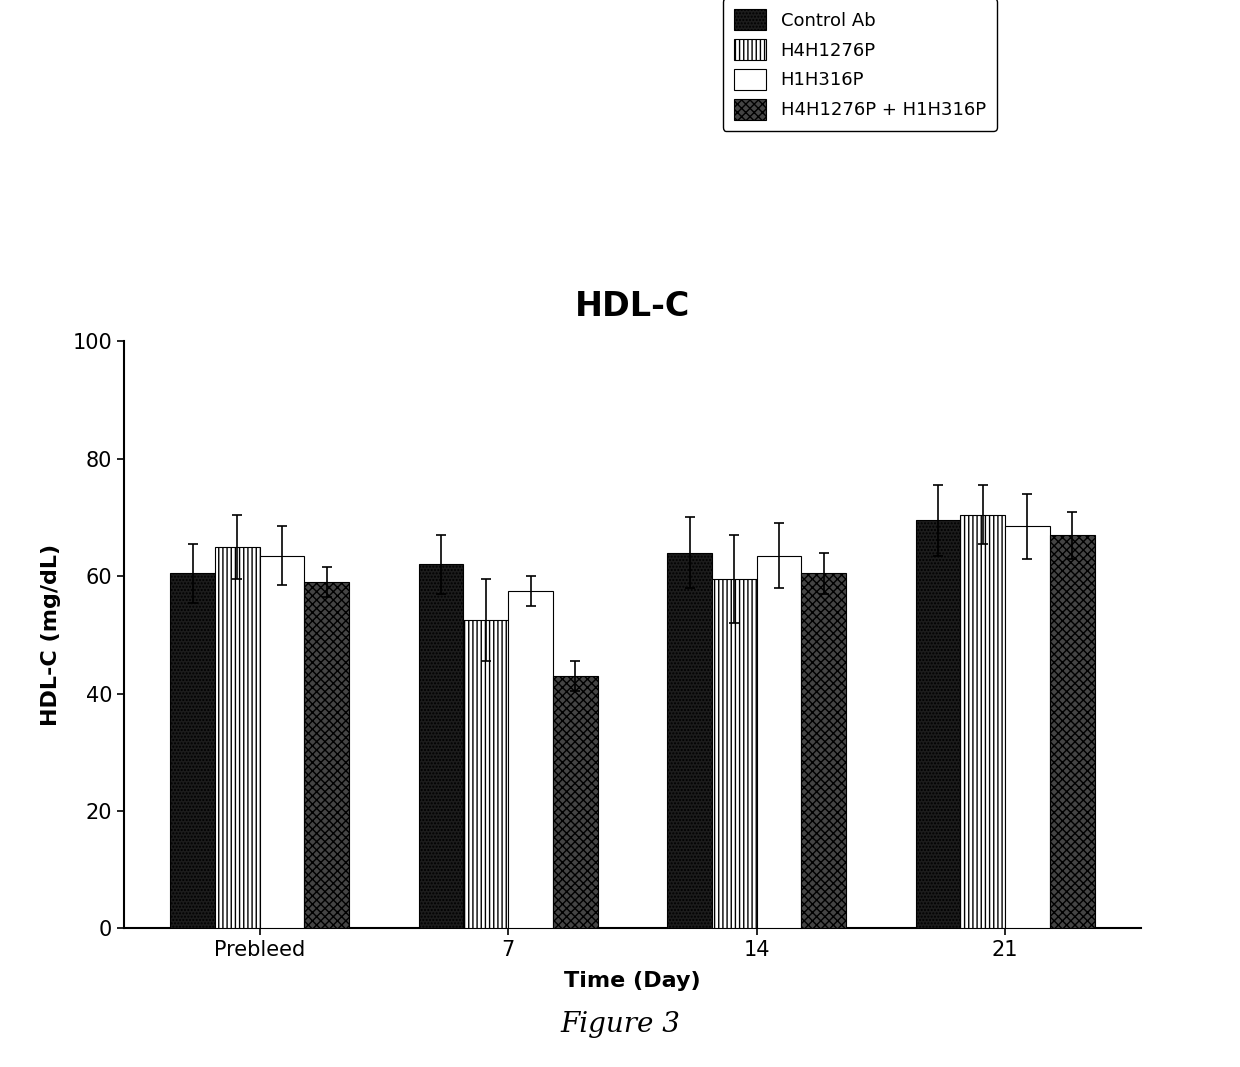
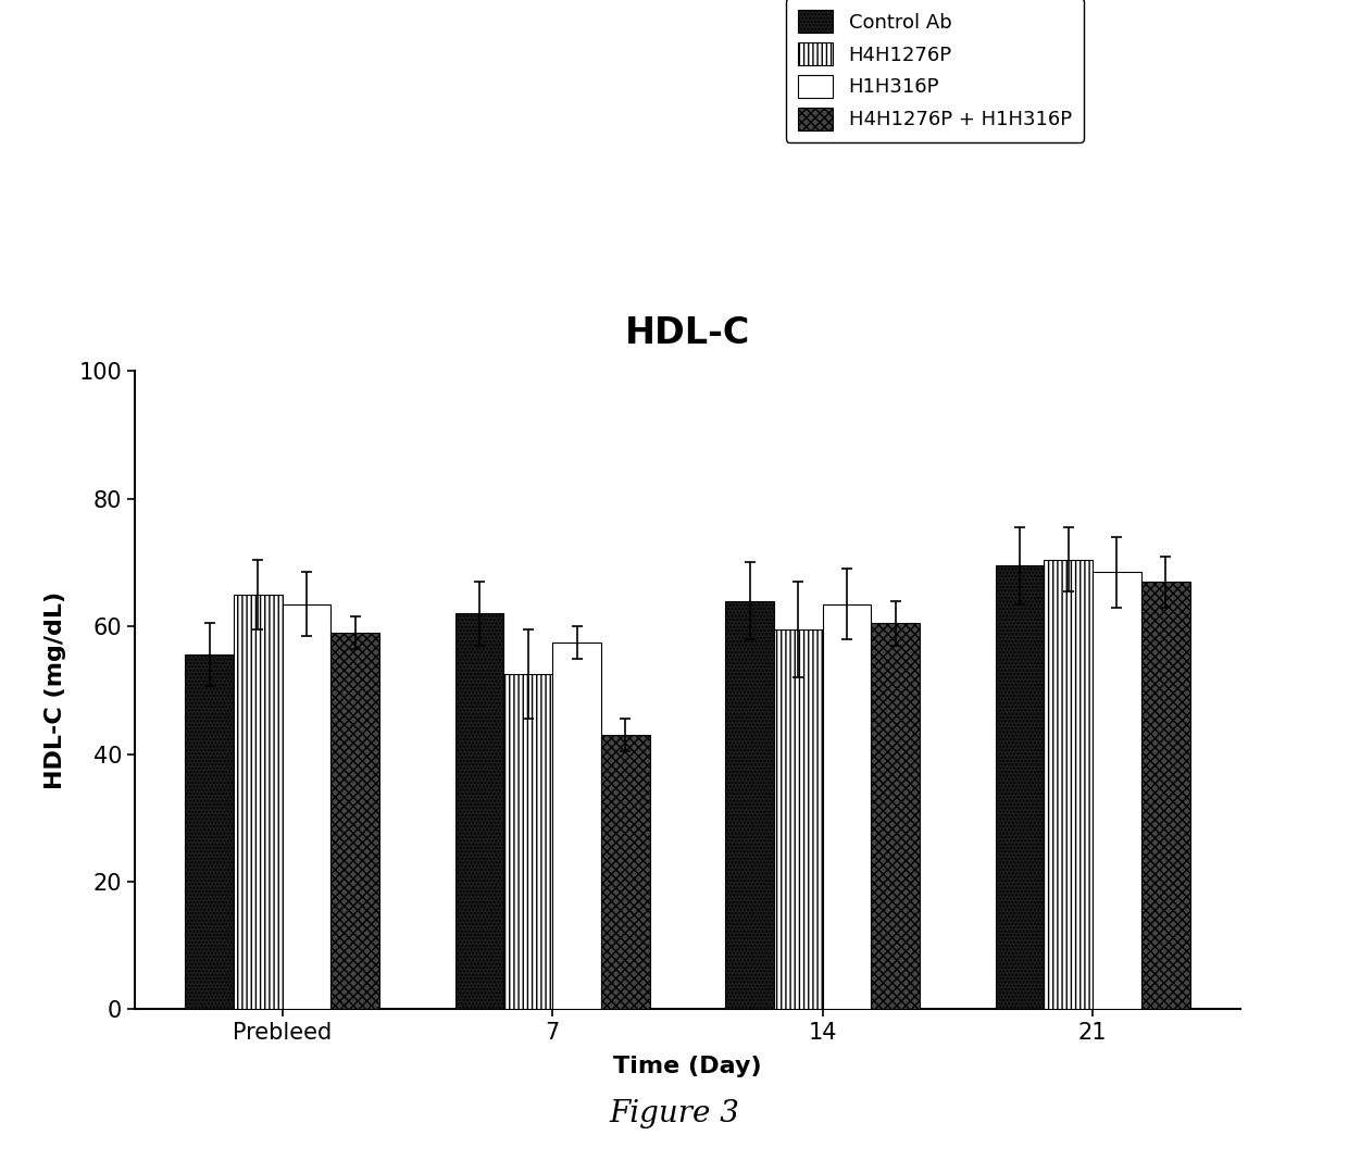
Control Ab/Prebleed: 60.5 -> 55.6
